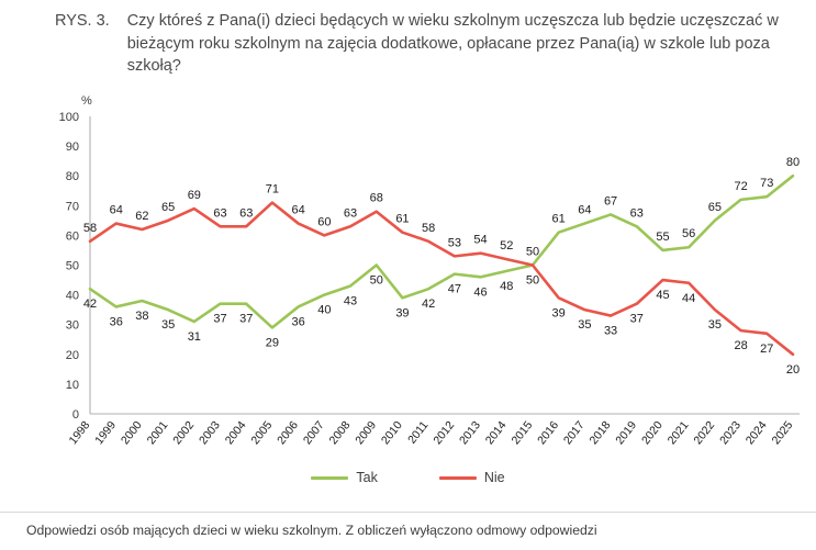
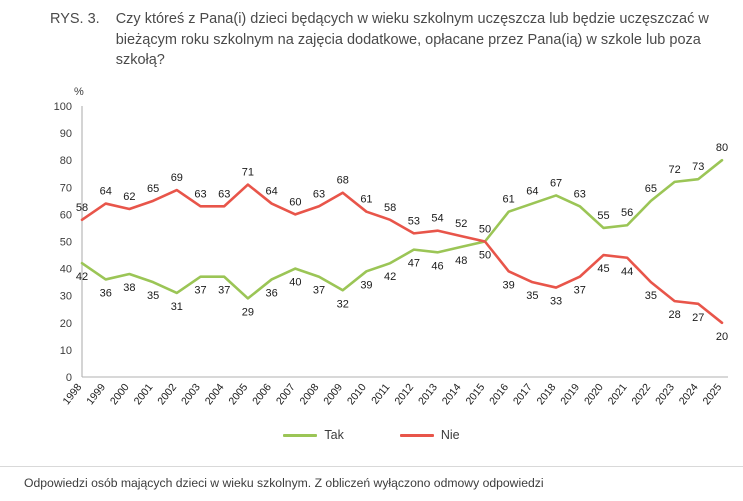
Tak/2008: 43 -> 37
Tak/2009: 50 -> 32
